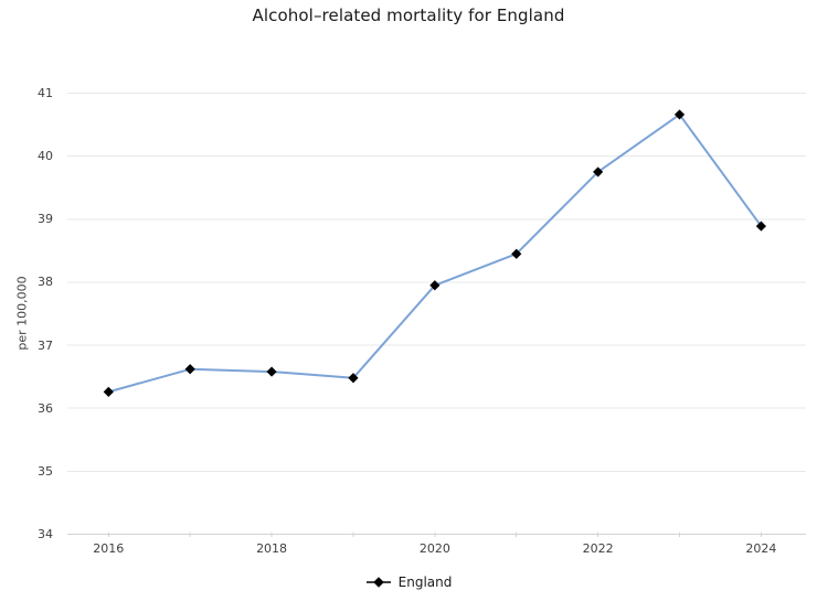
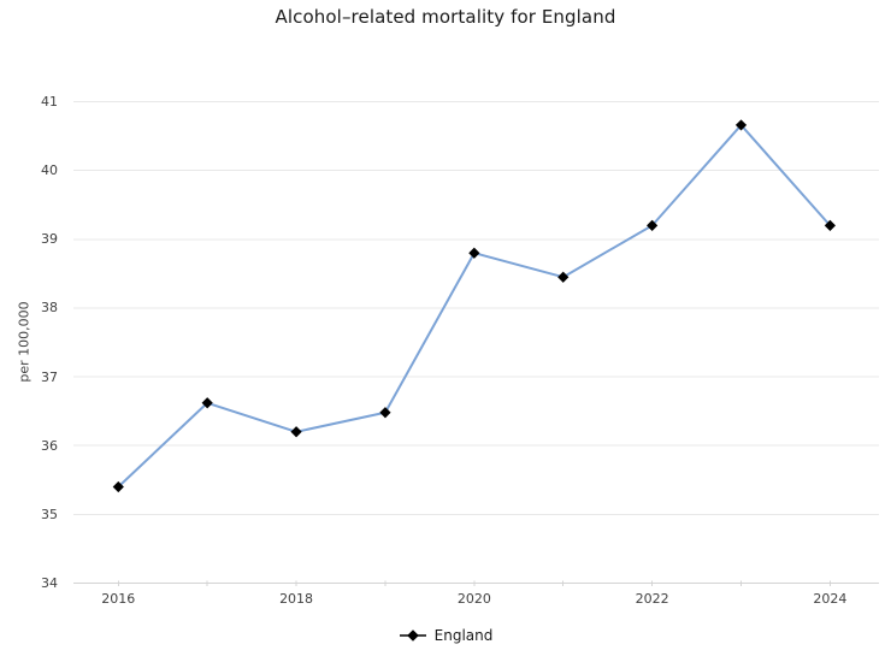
2016: 36.3 -> 35.4
2018: 36.6 -> 36.2
2020: 38.0 -> 38.8
2022: 39.8 -> 39.2
2024: 38.9 -> 39.2
